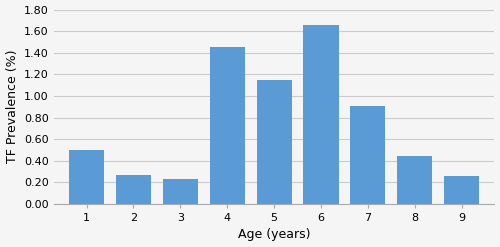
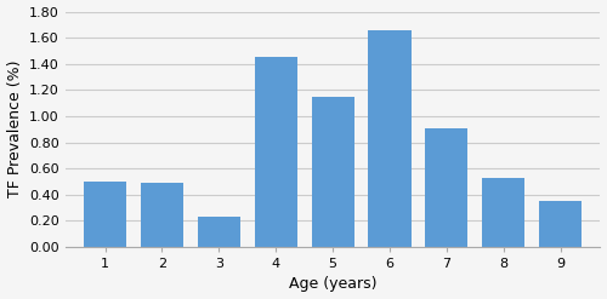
2: 0.27 -> 0.49
8: 0.44 -> 0.53
9: 0.26 -> 0.35
